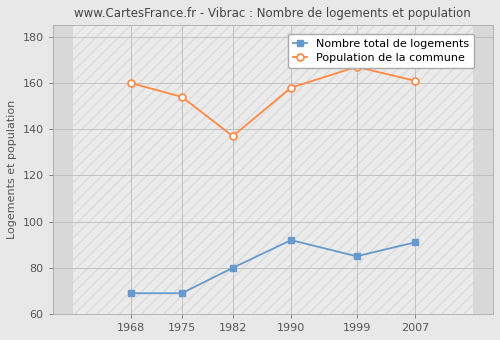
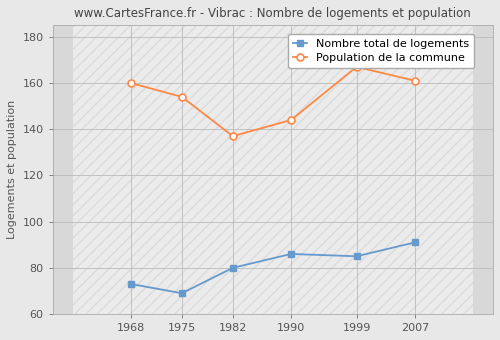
Nombre total de logements/1968: 69 -> 73
Nombre total de logements/1990: 92 -> 86
Population de la commune/1990: 158 -> 144
